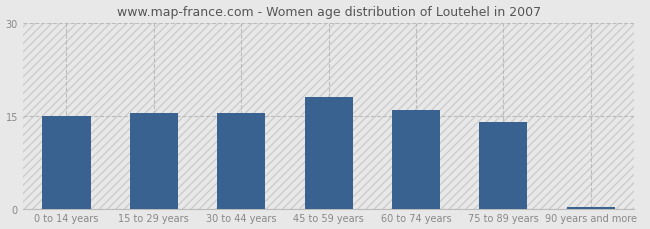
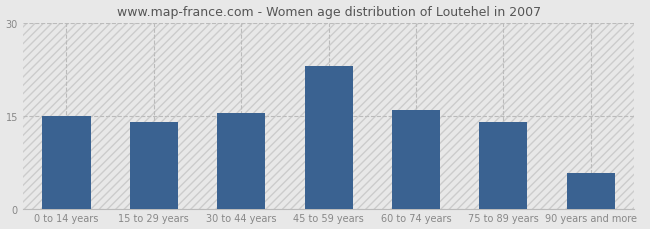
15 to 29 years: 15.5 -> 14.0
45 to 59 years: 18.0 -> 23.0
90 years and more: 0.2 -> 5.8
